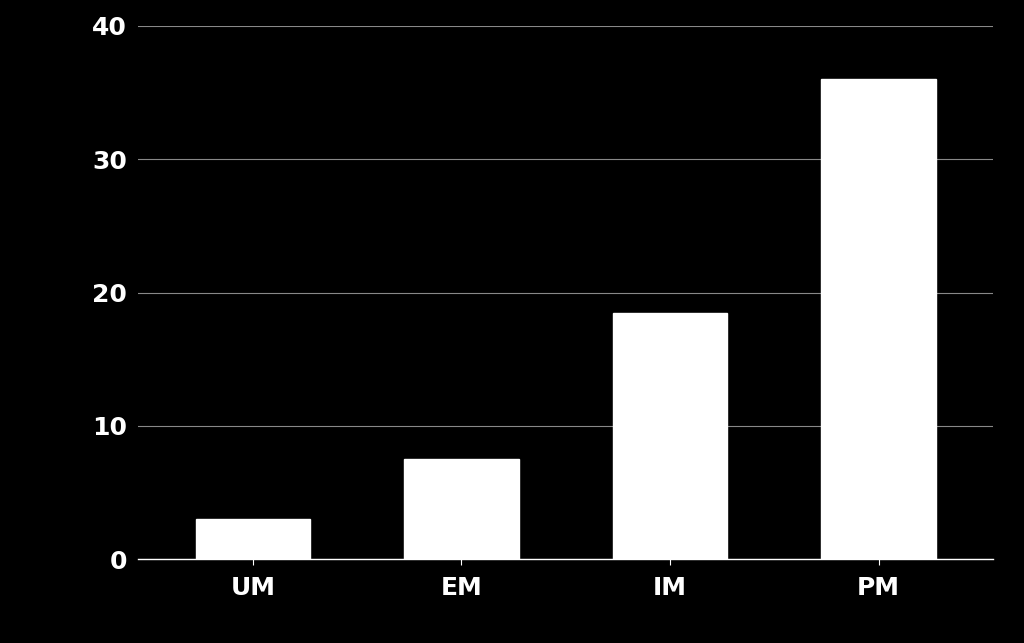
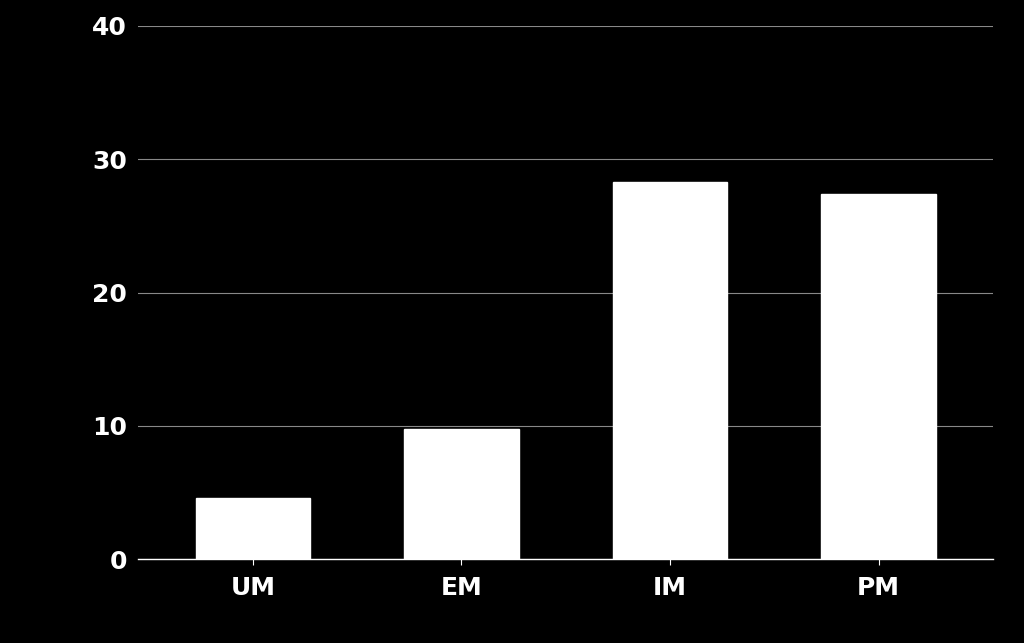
UM: 3.0 -> 4.6
EM: 7.5 -> 9.8
IM: 18.5 -> 28.3
PM: 36.0 -> 27.4
